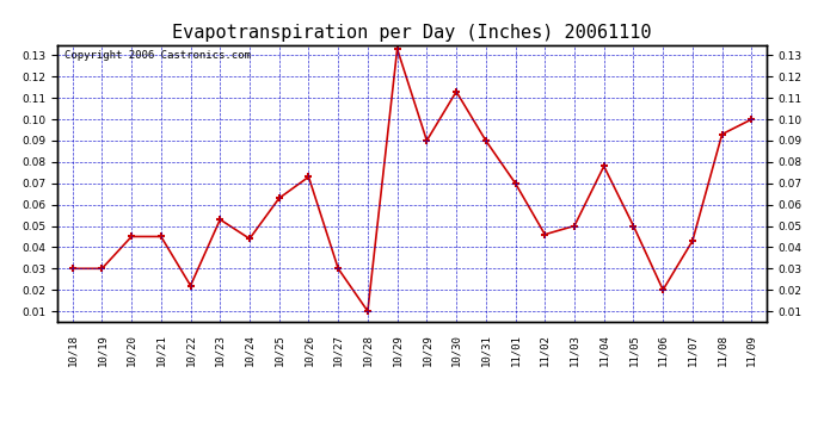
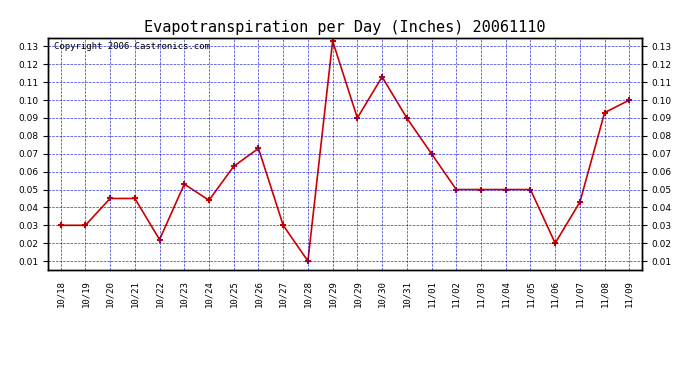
11/02: 0.046 -> 0.050
11/04: 0.078 -> 0.050
